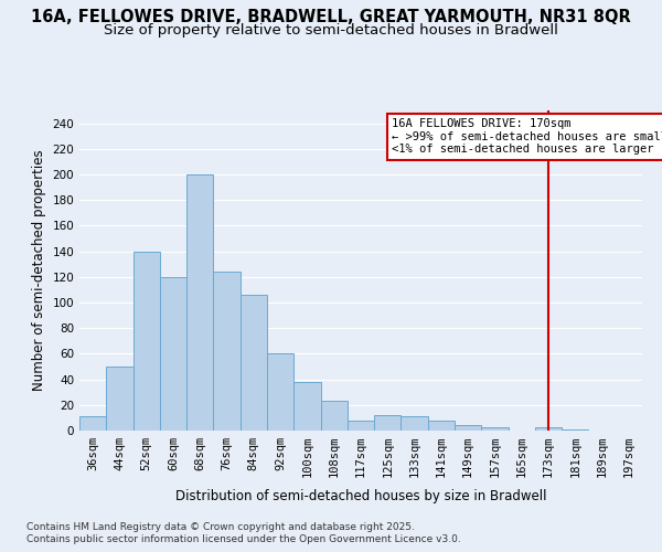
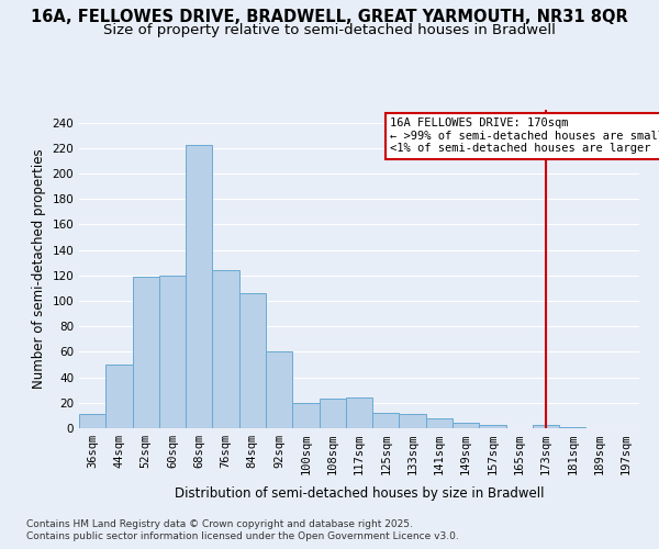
52sqm: 140 -> 119
68sqm: 200 -> 222
100sqm: 38 -> 20
117sqm: 8 -> 24
